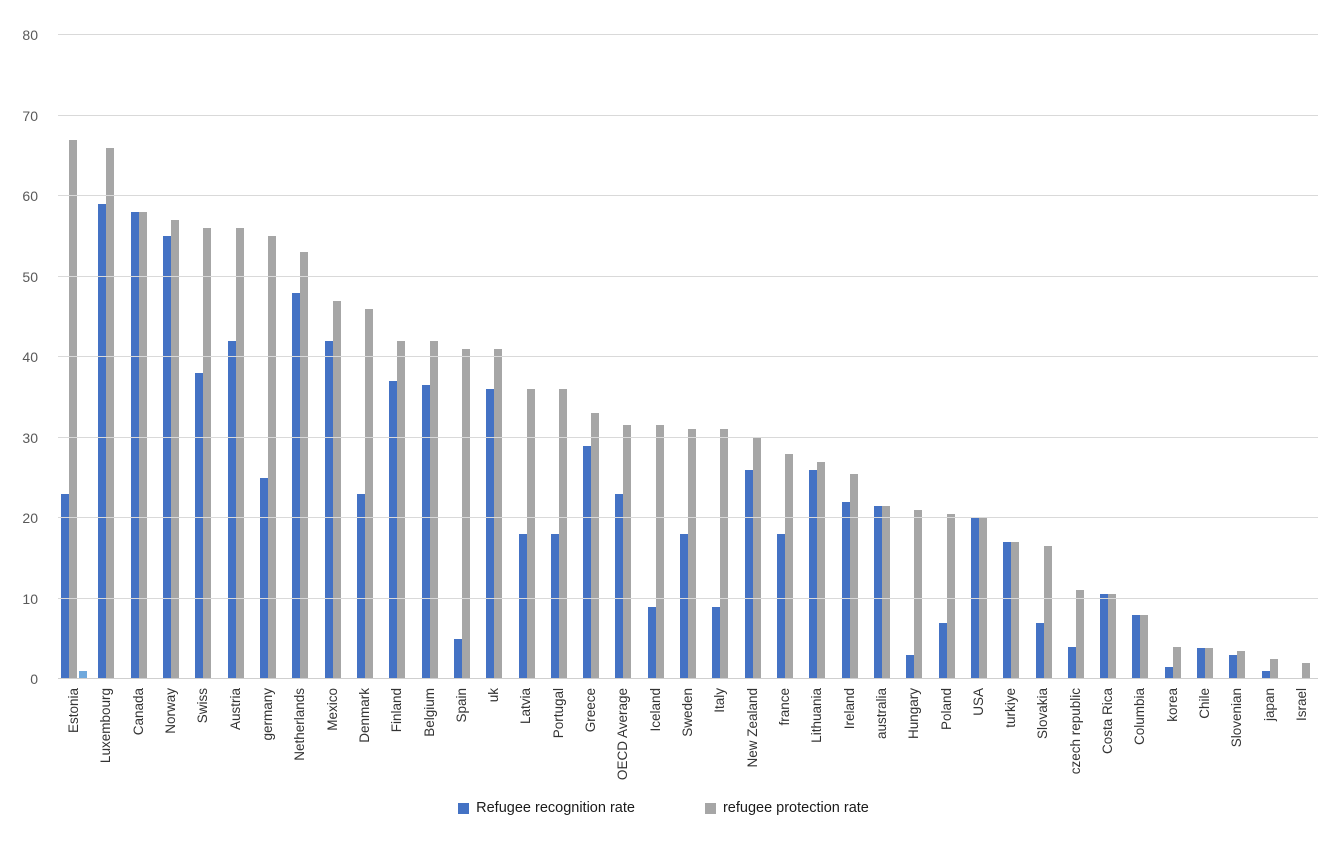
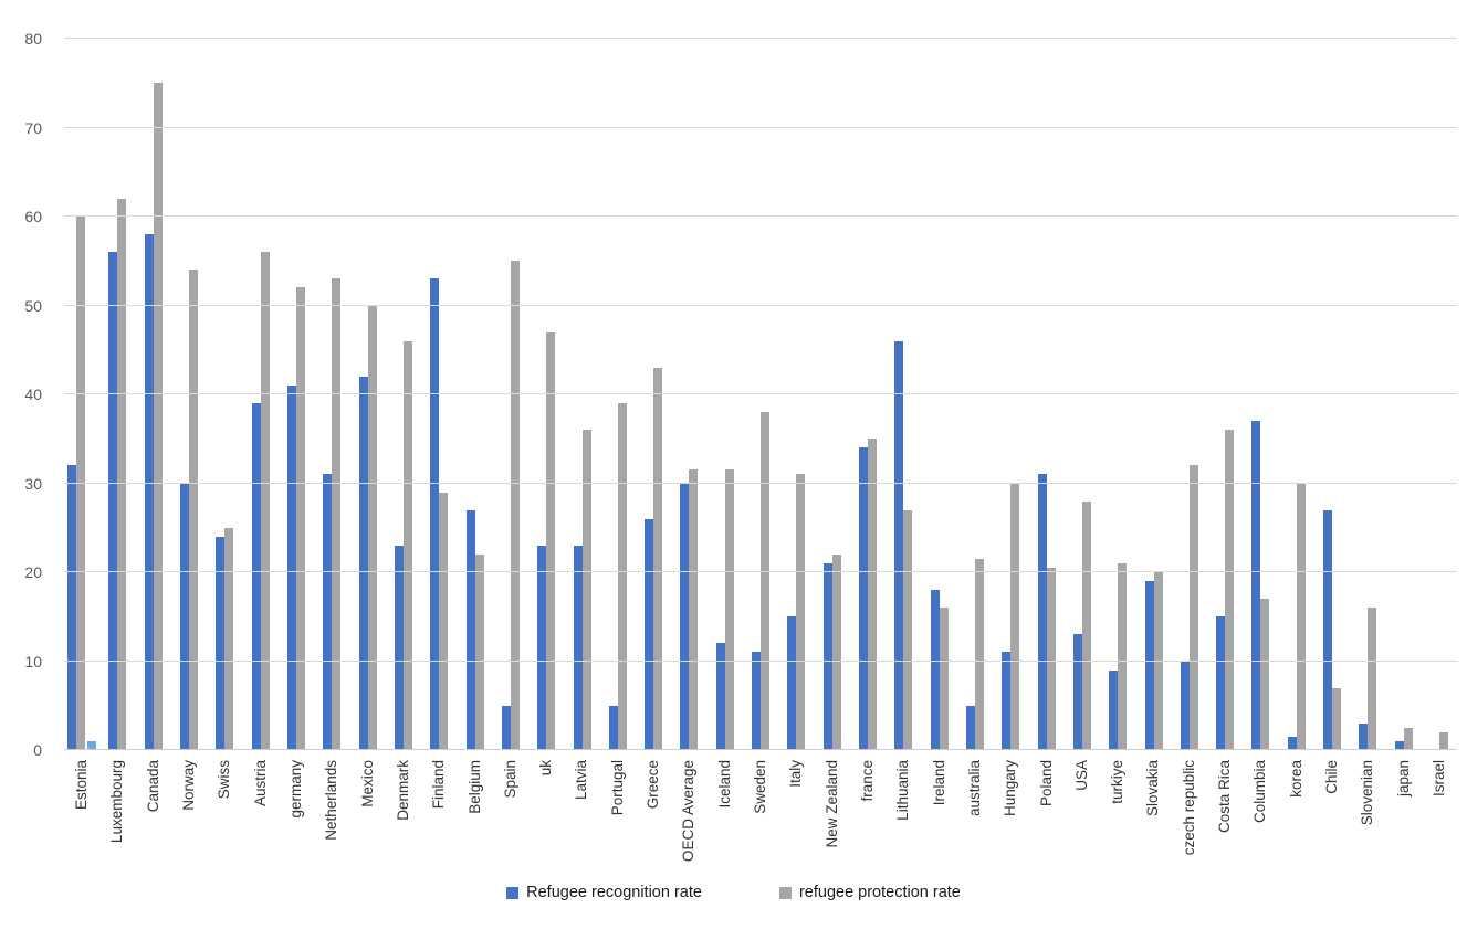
Refugee recognition rate/Estonia: 23 -> 32
refugee protection rate/Estonia: 67 -> 60
Refugee recognition rate/Luxembourg: 59 -> 56
refugee protection rate/Luxembourg: 66 -> 62
refugee protection rate/Canada: 58 -> 75
Refugee recognition rate/Norway: 55 -> 30
refugee protection rate/Norway: 57 -> 54
Refugee recognition rate/Swiss: 38 -> 24
refugee protection rate/Swiss: 56 -> 25
Refugee recognition rate/Austria: 42 -> 39
Refugee recognition rate/germany: 25 -> 41
refugee protection rate/germany: 55 -> 52
Refugee recognition rate/Netherlands: 48 -> 31
refugee protection rate/Mexico: 47 -> 50
Refugee recognition rate/Finland: 37 -> 53
refugee protection rate/Finland: 42 -> 29
Refugee recognition rate/Belgium: 36 -> 27
refugee protection rate/Belgium: 42 -> 22
refugee protection rate/Spain: 41 -> 55
Refugee recognition rate/uk: 36 -> 23
refugee protection rate/uk: 41 -> 47
Refugee recognition rate/Latvia: 18 -> 23
Refugee recognition rate/Portugal: 18 -> 5
refugee protection rate/Portugal: 36 -> 39
Refugee recognition rate/Greece: 29 -> 26
refugee protection rate/Greece: 33 -> 43
Refugee recognition rate/OECD Average: 23 -> 30
Refugee recognition rate/Iceland: 9 -> 12
Refugee recognition rate/Sweden: 18 -> 11
refugee protection rate/Sweden: 31 -> 38
Refugee recognition rate/Italy: 9 -> 15
Refugee recognition rate/New Zealand: 26 -> 21
refugee protection rate/New Zealand: 30 -> 22
Refugee recognition rate/france: 18 -> 34
refugee protection rate/france: 28 -> 35
Refugee recognition rate/Lithuania: 26 -> 46
Refugee recognition rate/Ireland: 22 -> 18
refugee protection rate/Ireland: 26 -> 16
Refugee recognition rate/australia: 22 -> 5
Refugee recognition rate/Hungary: 3 -> 11
refugee protection rate/Hungary: 21 -> 30
Refugee recognition rate/Poland: 7 -> 31
Refugee recognition rate/USA: 20 -> 13
refugee protection rate/USA: 20 -> 28
Refugee recognition rate/turkiye: 17 -> 9
refugee protection rate/turkiye: 17 -> 21
Refugee recognition rate/Slovakia: 7 -> 19
refugee protection rate/Slovakia: 16 -> 20
Refugee recognition rate/czech republic: 4 -> 10
refugee protection rate/czech republic: 11 -> 32
Refugee recognition rate/Costa Rica: 10 -> 15
refugee protection rate/Costa Rica: 10 -> 36
Refugee recognition rate/Columbia: 8 -> 37
refugee protection rate/Columbia: 8 -> 17
refugee protection rate/korea: 4 -> 30
Refugee recognition rate/Chile: 4 -> 27
refugee protection rate/Chile: 4 -> 7
refugee protection rate/Slovenian: 4 -> 16
